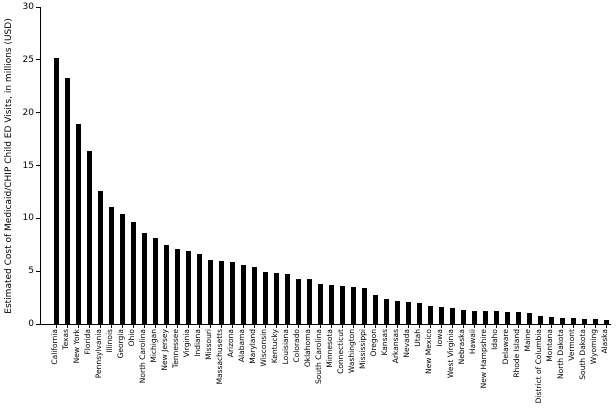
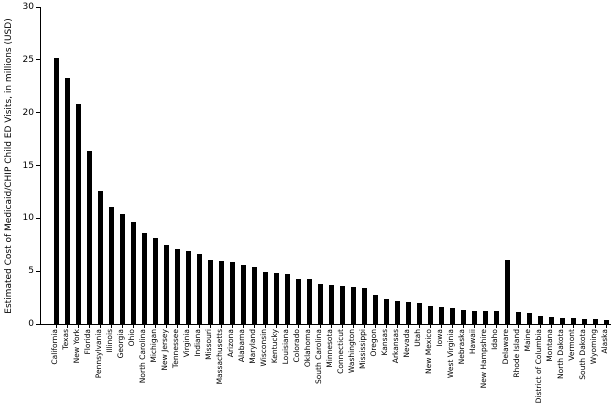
New York: 18.9 -> 20.8
Delaware: 1.1 -> 6.1
